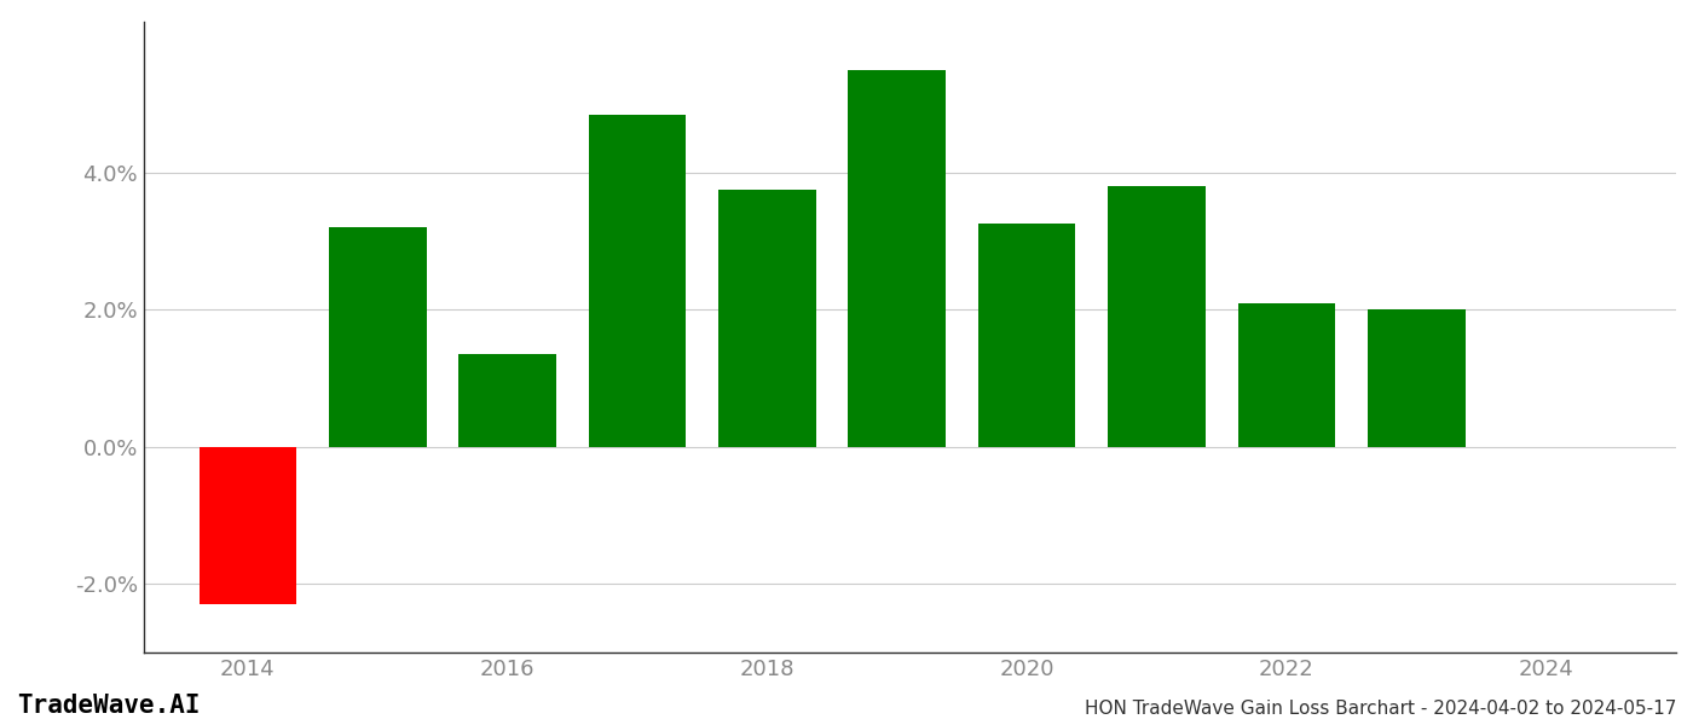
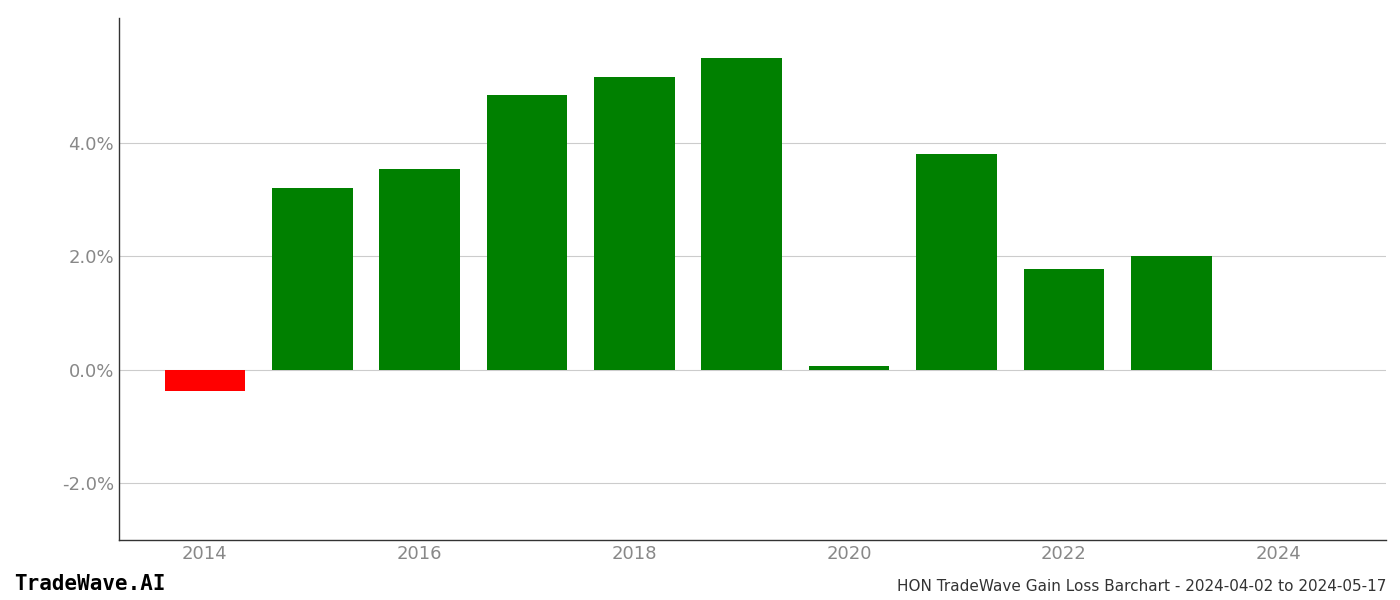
2014: -2.30% -> -0.38%
2016: 1.35% -> 3.54%
2018: 3.75% -> 5.16%
2020: 3.25% -> 0.06%
2022: 2.10% -> 1.78%
